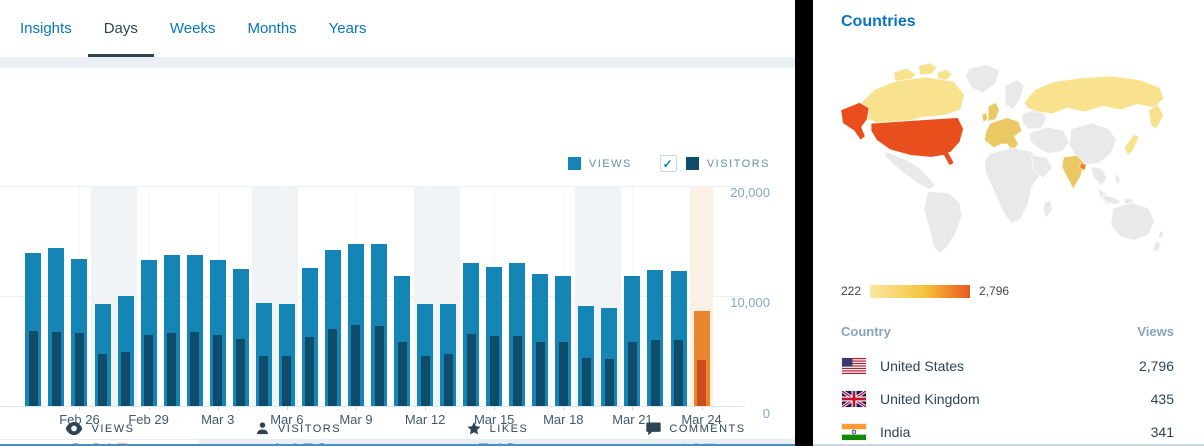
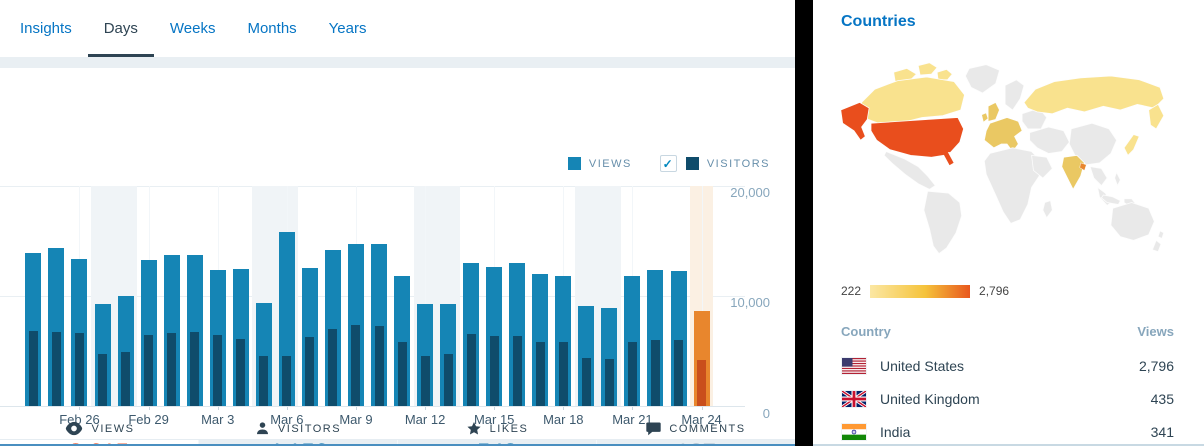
Views/Mar 3: 13300 -> 12400
Views/Mar 6: 9300 -> 15800
